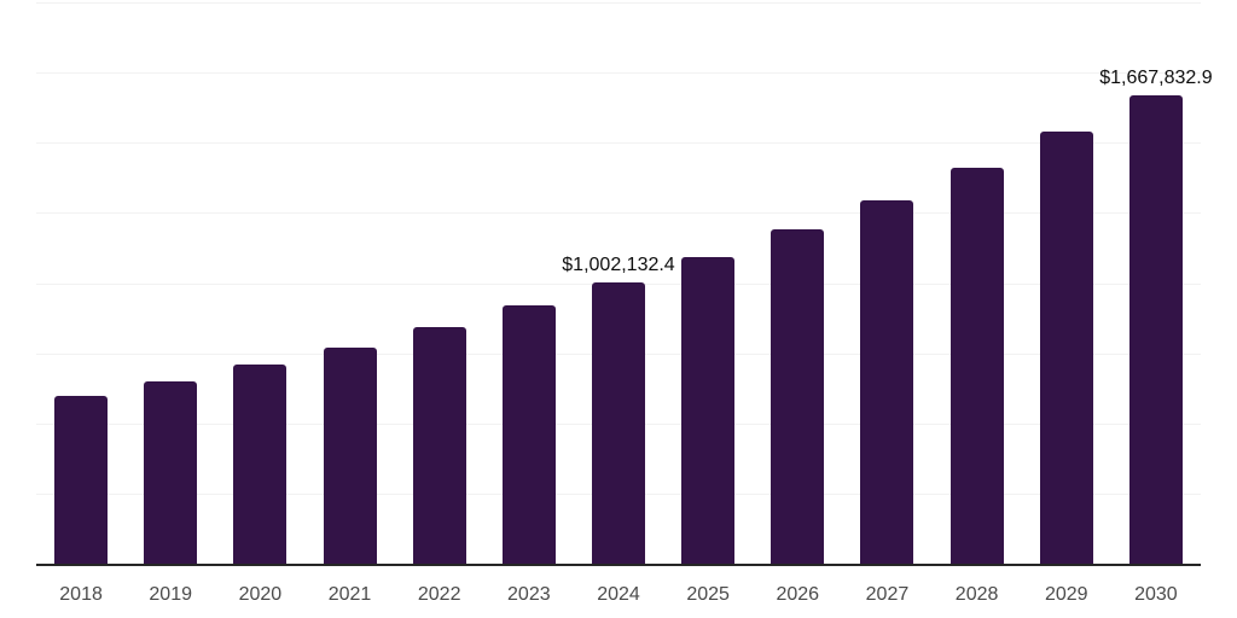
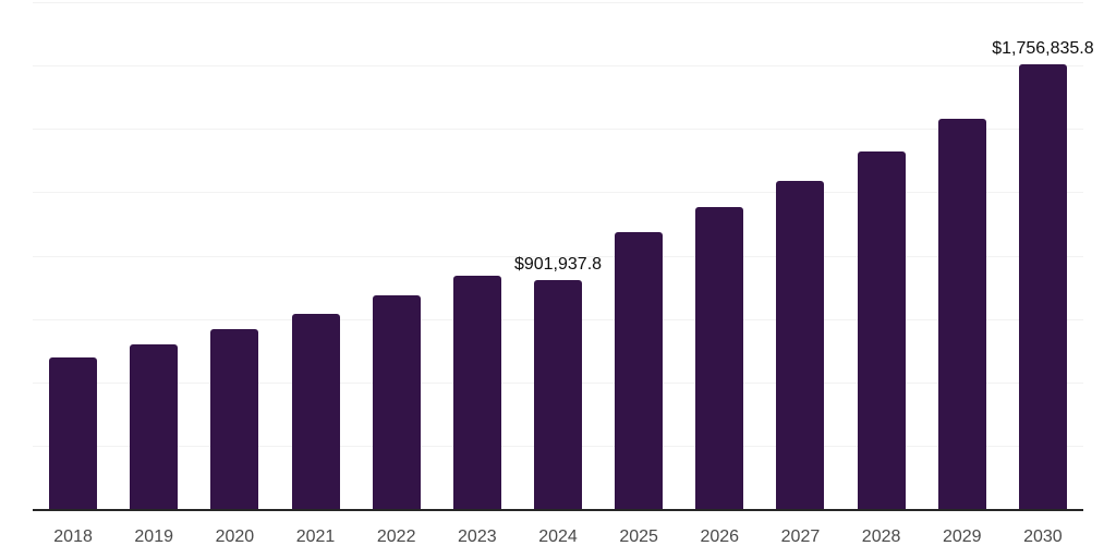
2024: $1,002,132.4 -> $901,937.8
2030: $1,667,832.9 -> $1,756,835.8
